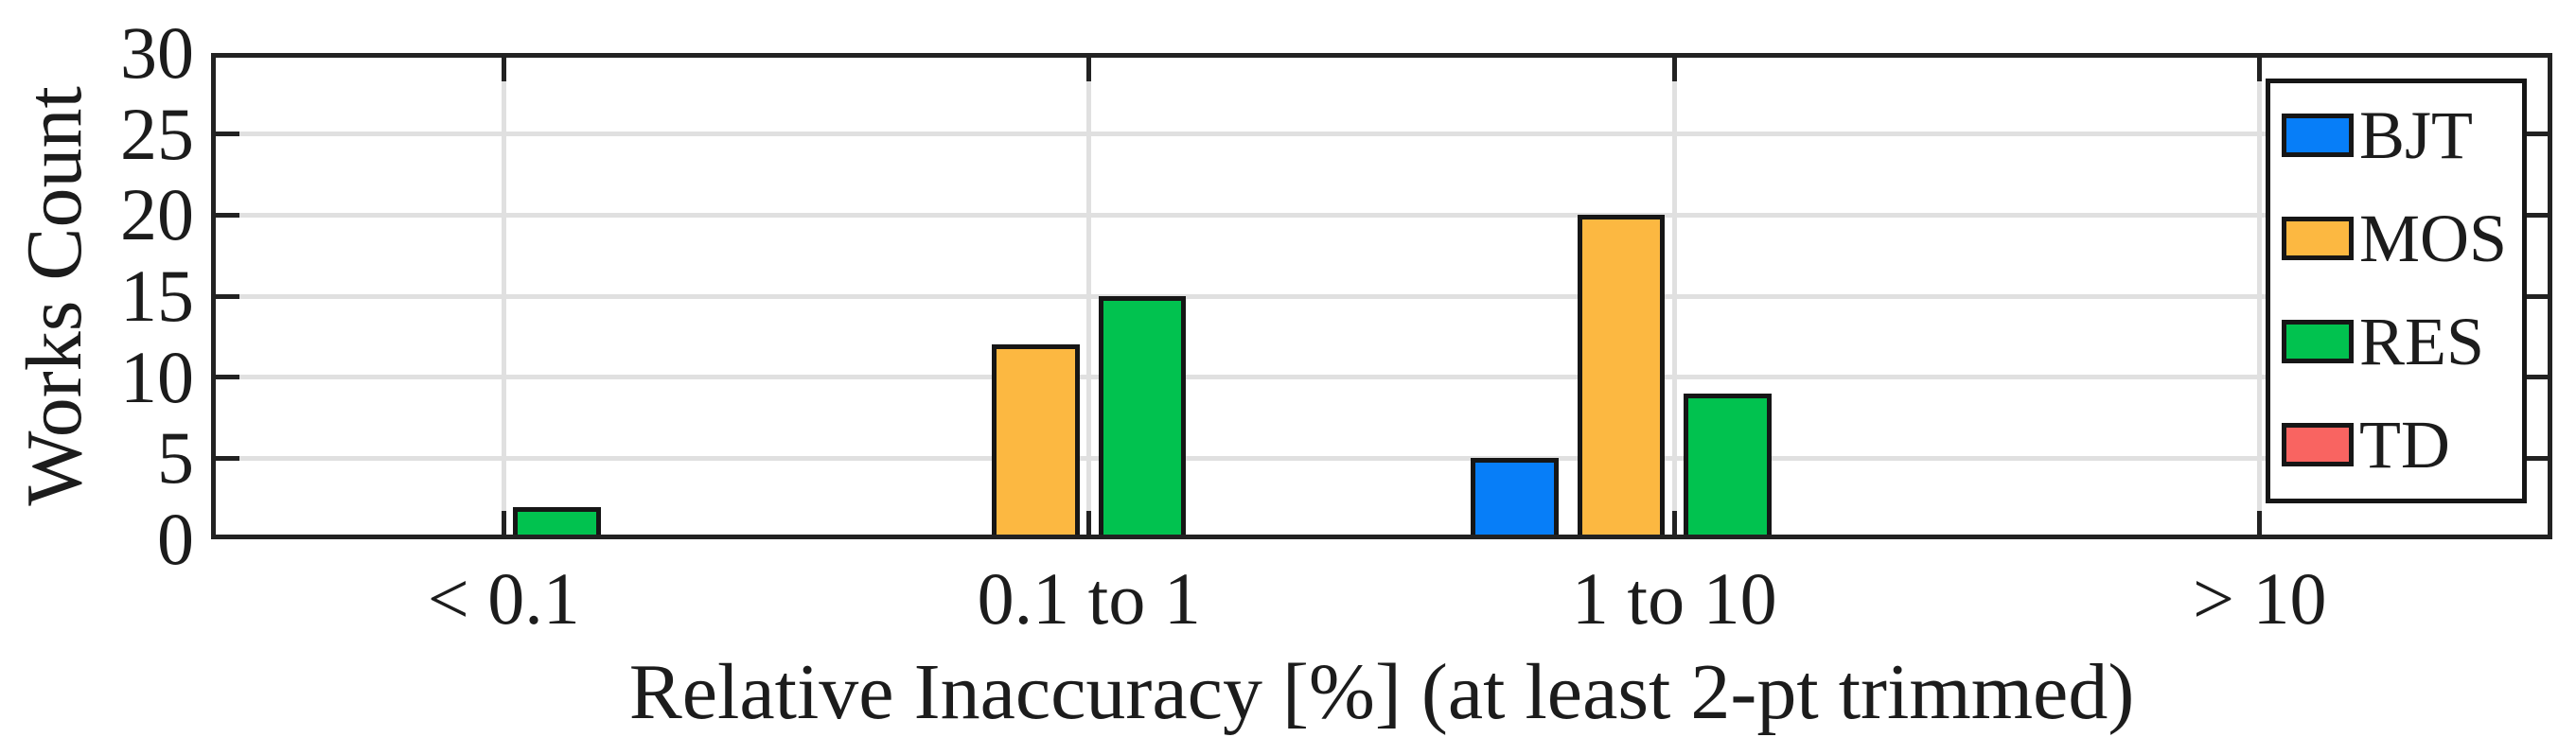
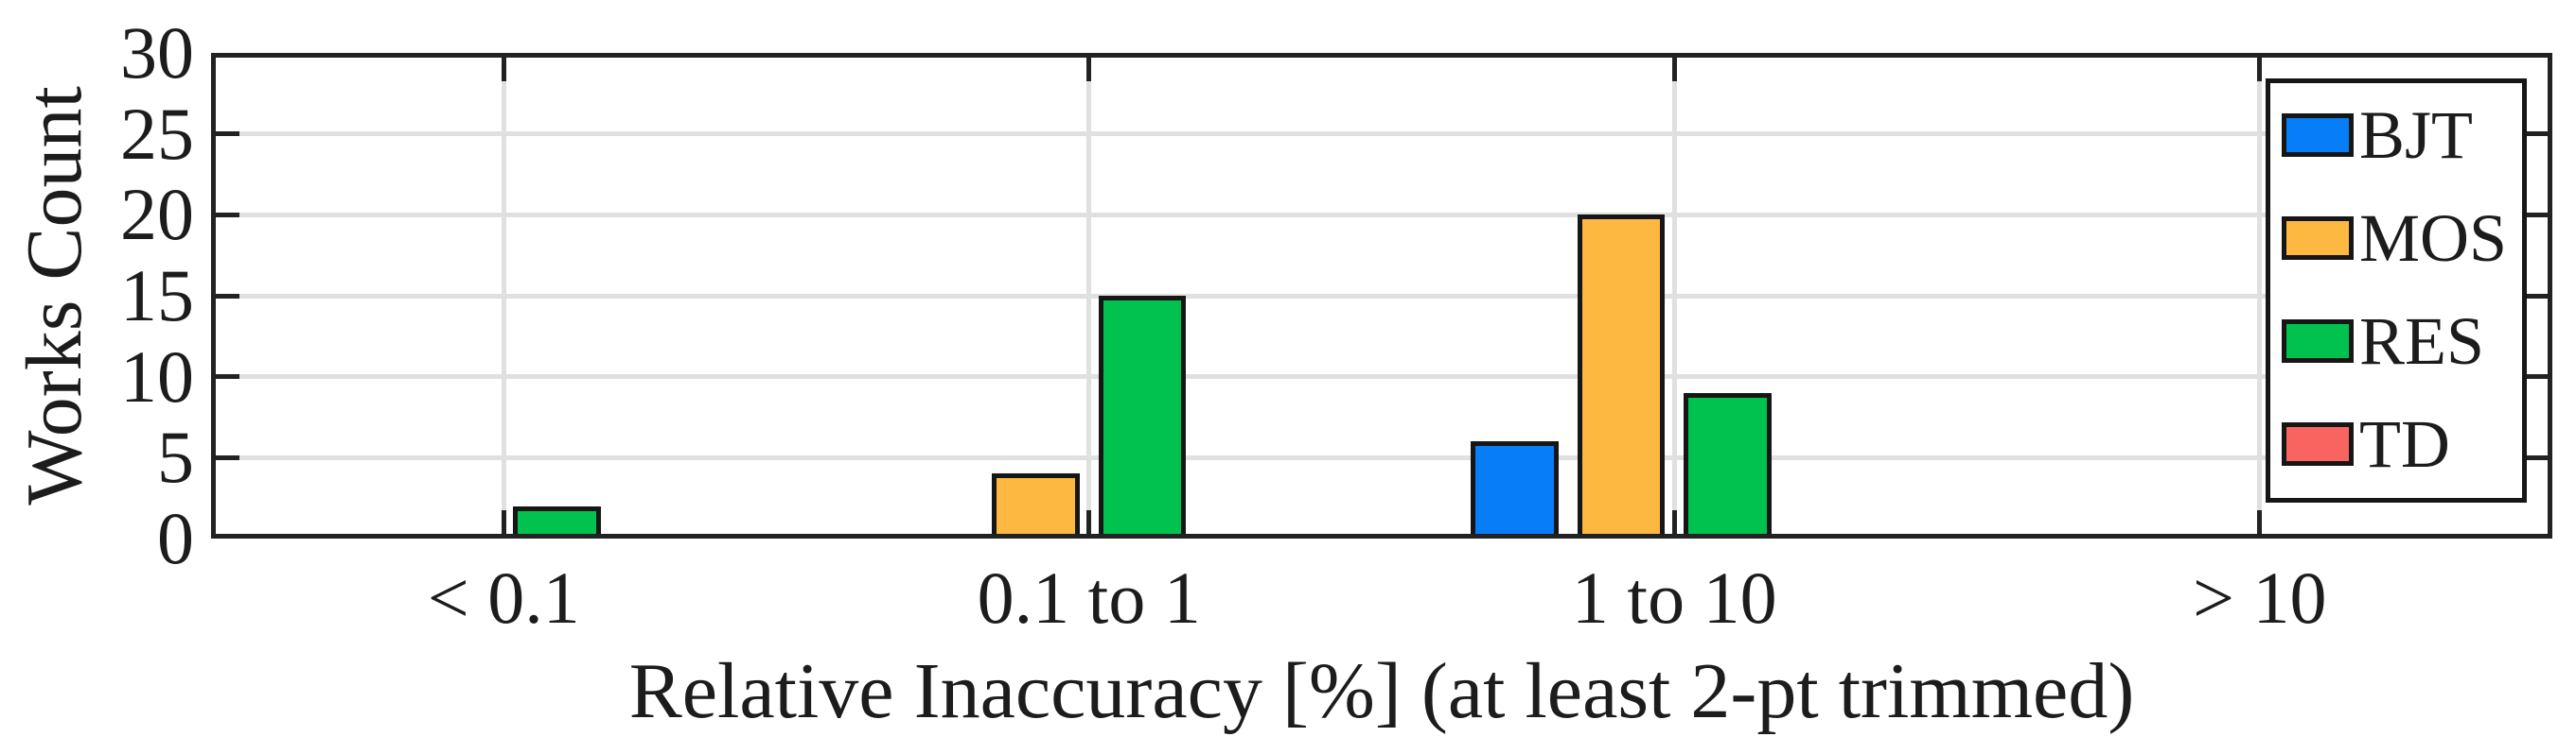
MOS/0.1 to 1: 12 -> 4
BJT/1 to 10: 5 -> 6
